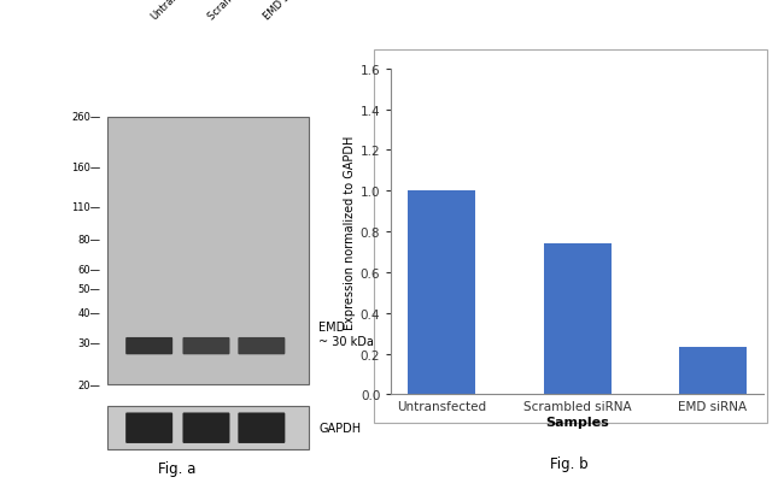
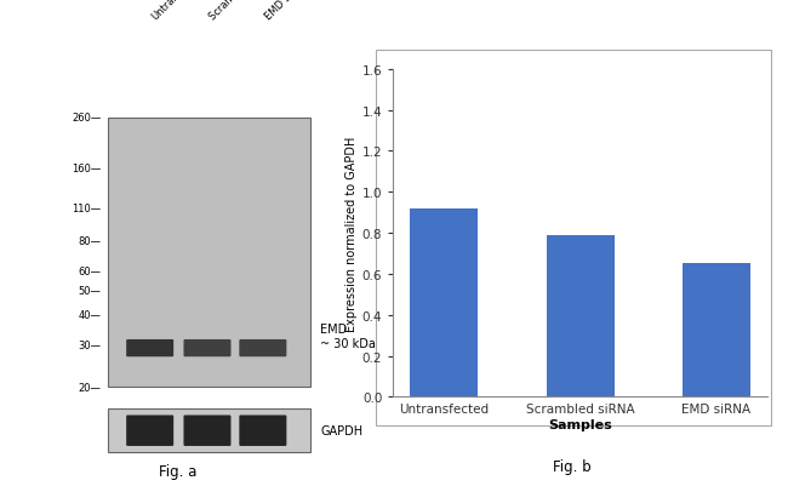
Untransfected: 1.00 -> 0.92
Scrambled siRNA: 0.74 -> 0.79
EMD siRNA: 0.23 -> 0.65
